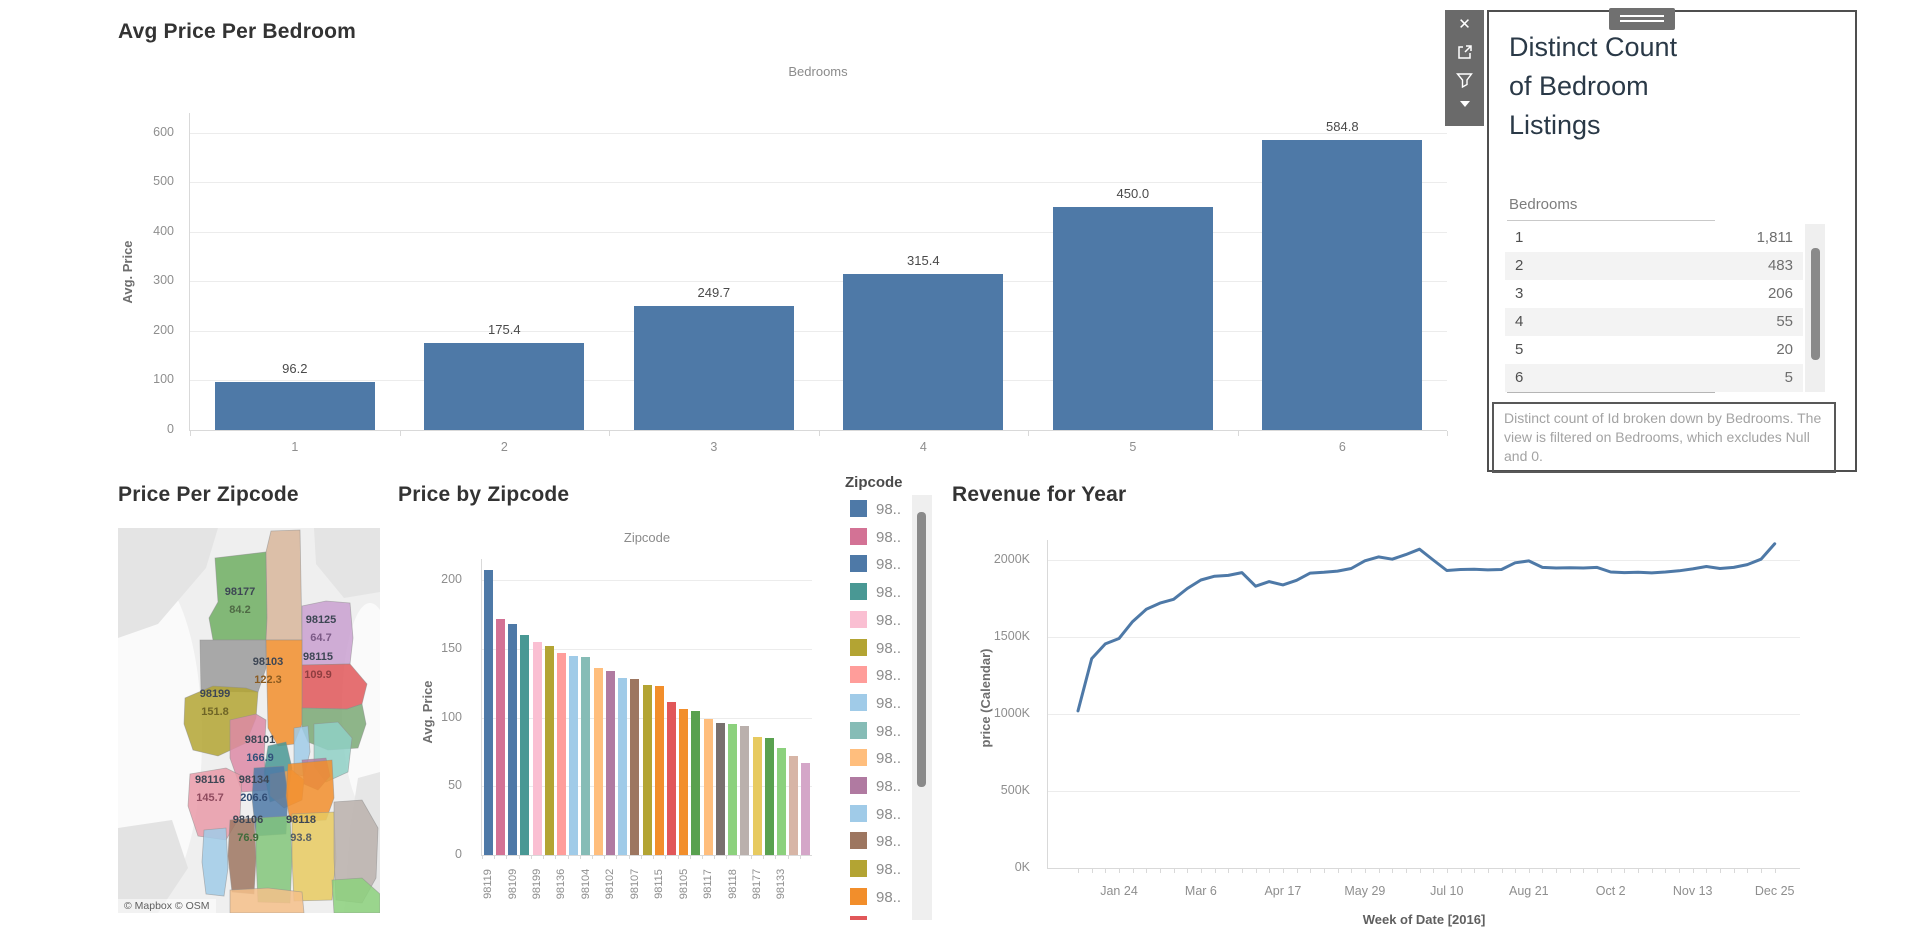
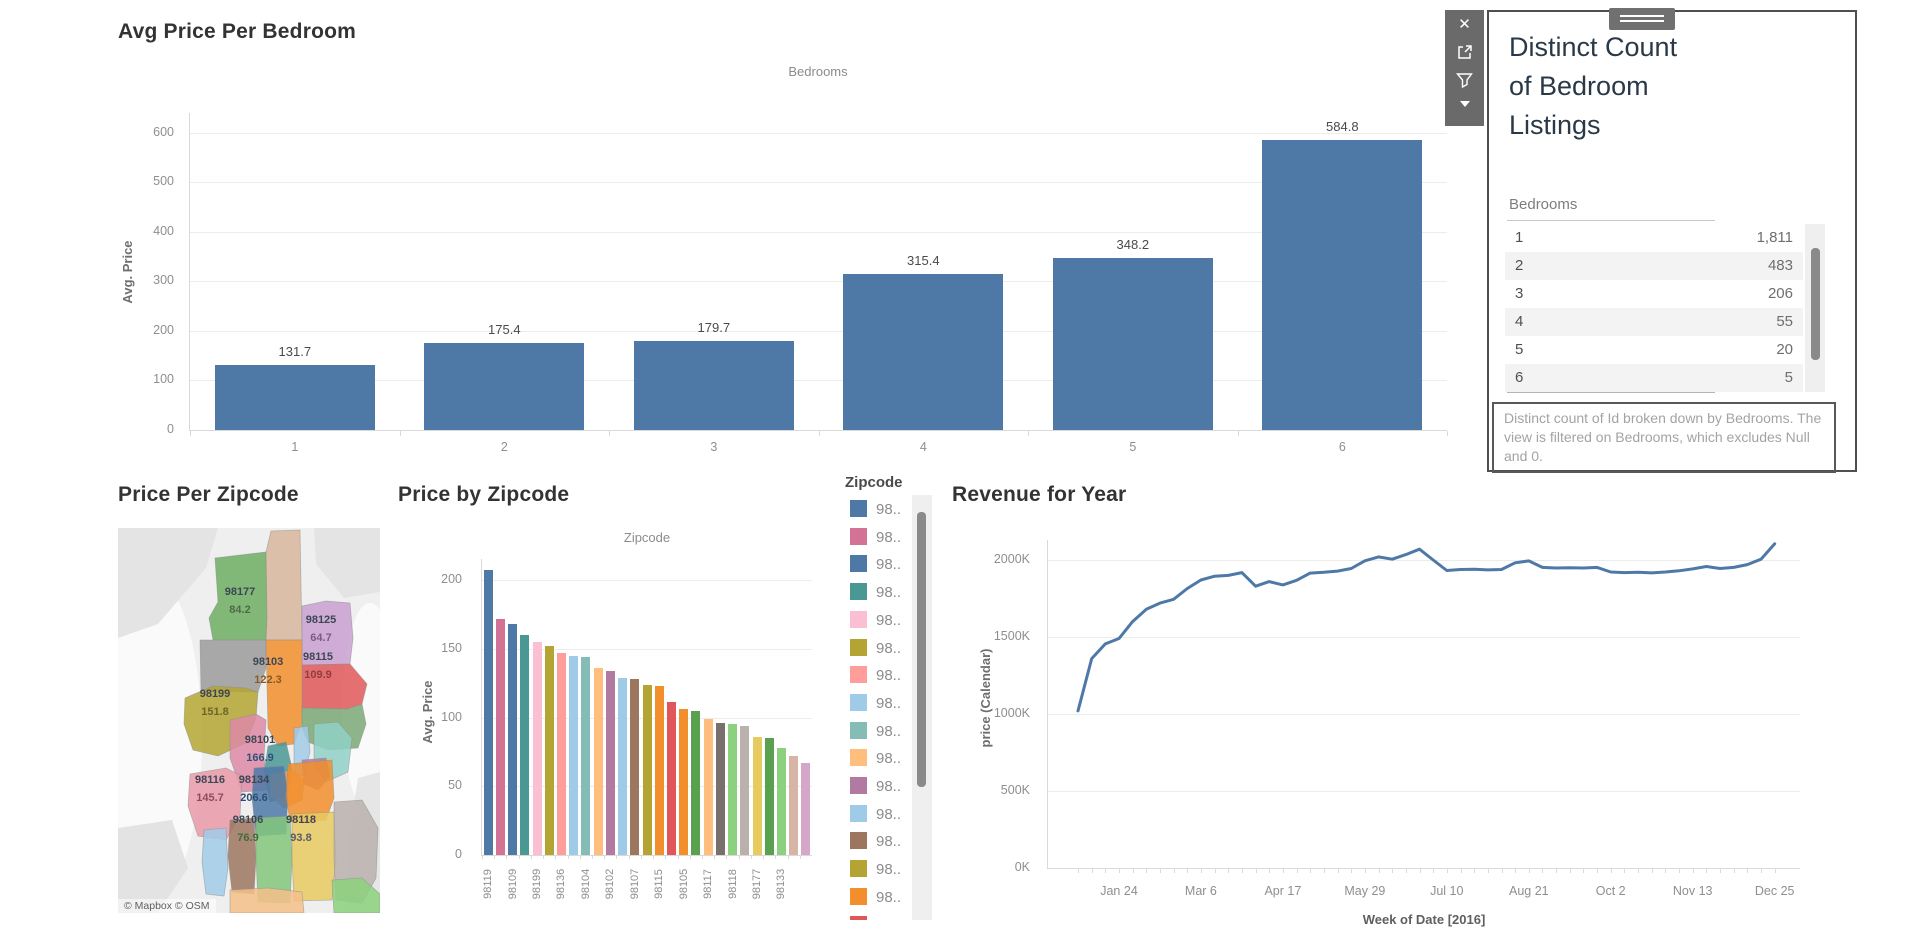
Avg Price Per Bedroom/1: 96.2 -> 131.7
Avg Price Per Bedroom/3: 249.7 -> 179.7
Avg Price Per Bedroom/5: 450.0 -> 348.2
